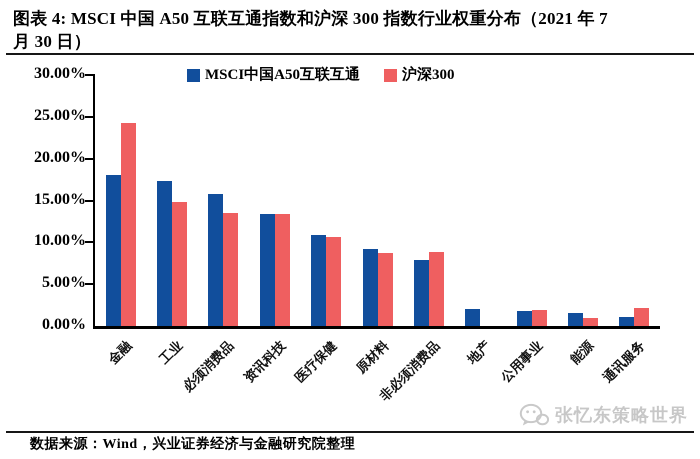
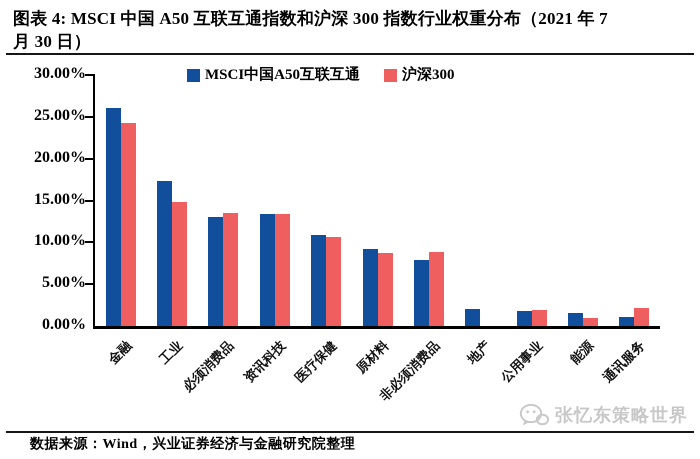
MSCI中国A50互联互通/金融: 18% -> 26%
MSCI中国A50互联互通/必须消费品: 16% -> 13%
